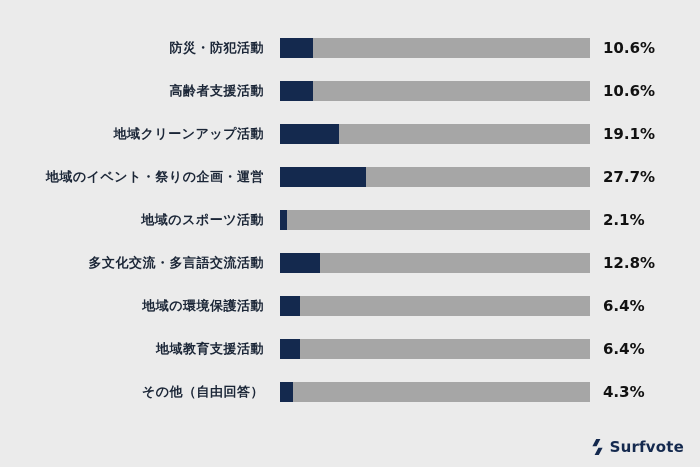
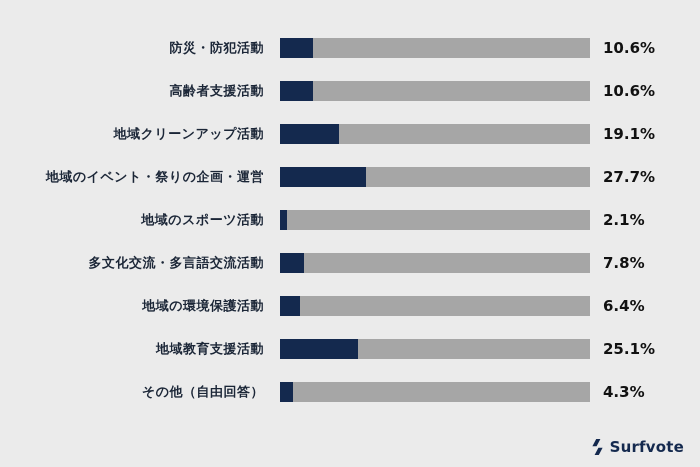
多文化交流・多言語交流活動: 12.8% -> 7.8%
地域教育支援活動: 6.4% -> 25.1%
